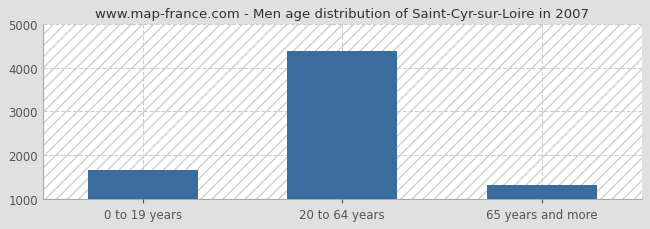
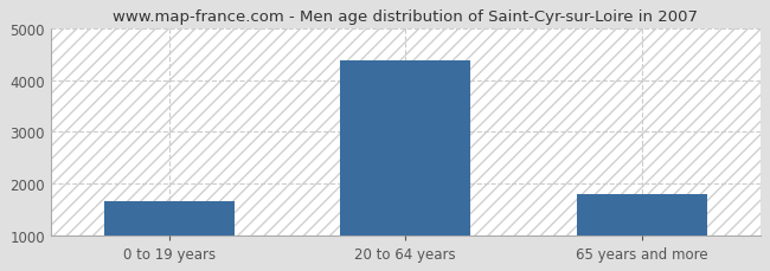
65 years and more: 1310 -> 1800
